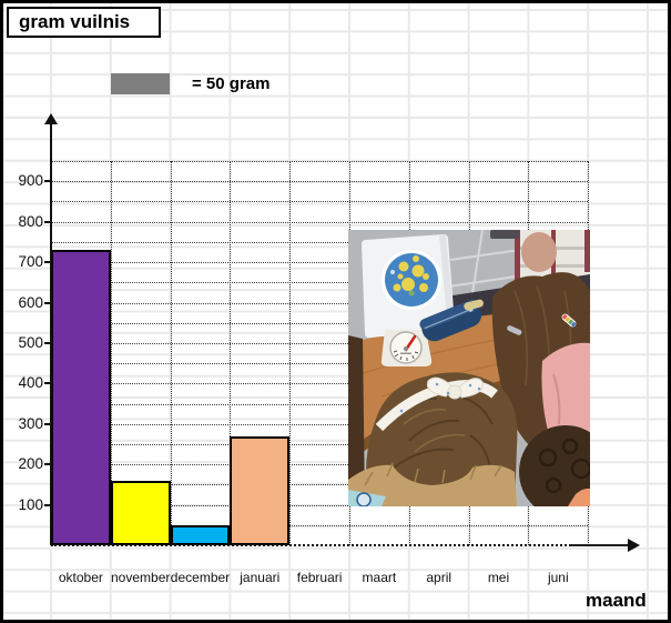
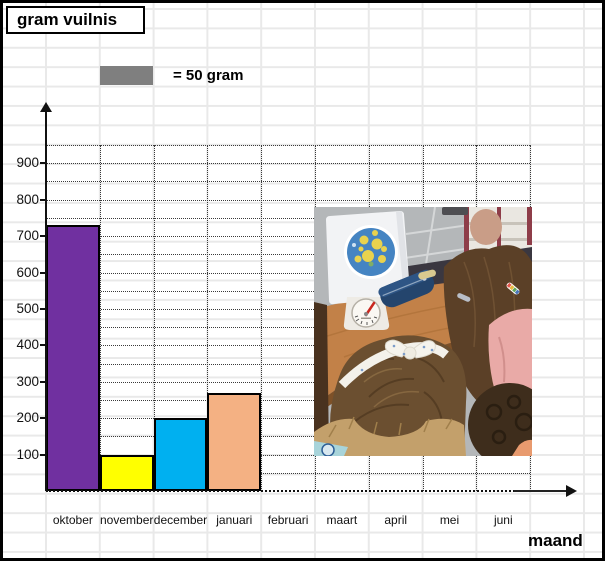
november: 160 -> 100
december: 50 -> 200
